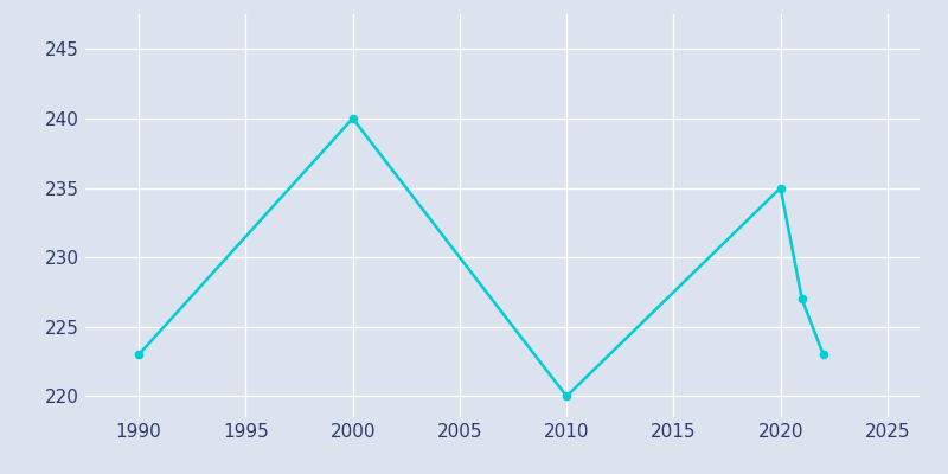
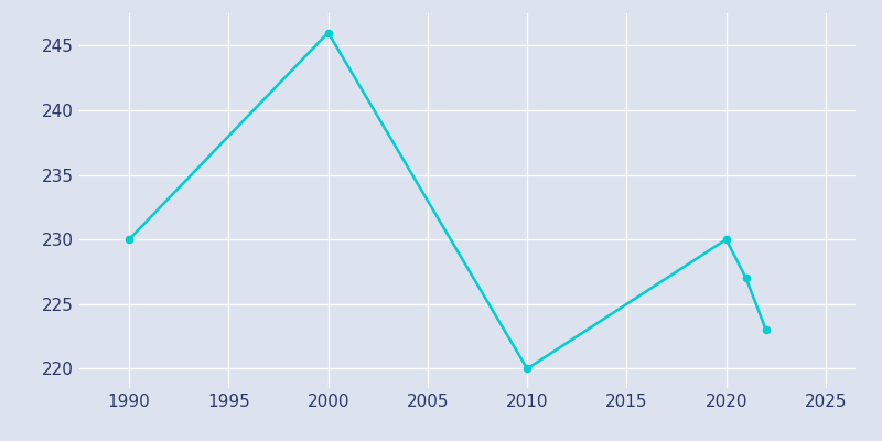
1990: 223 -> 230
2000: 240 -> 246
2020: 235 -> 230
